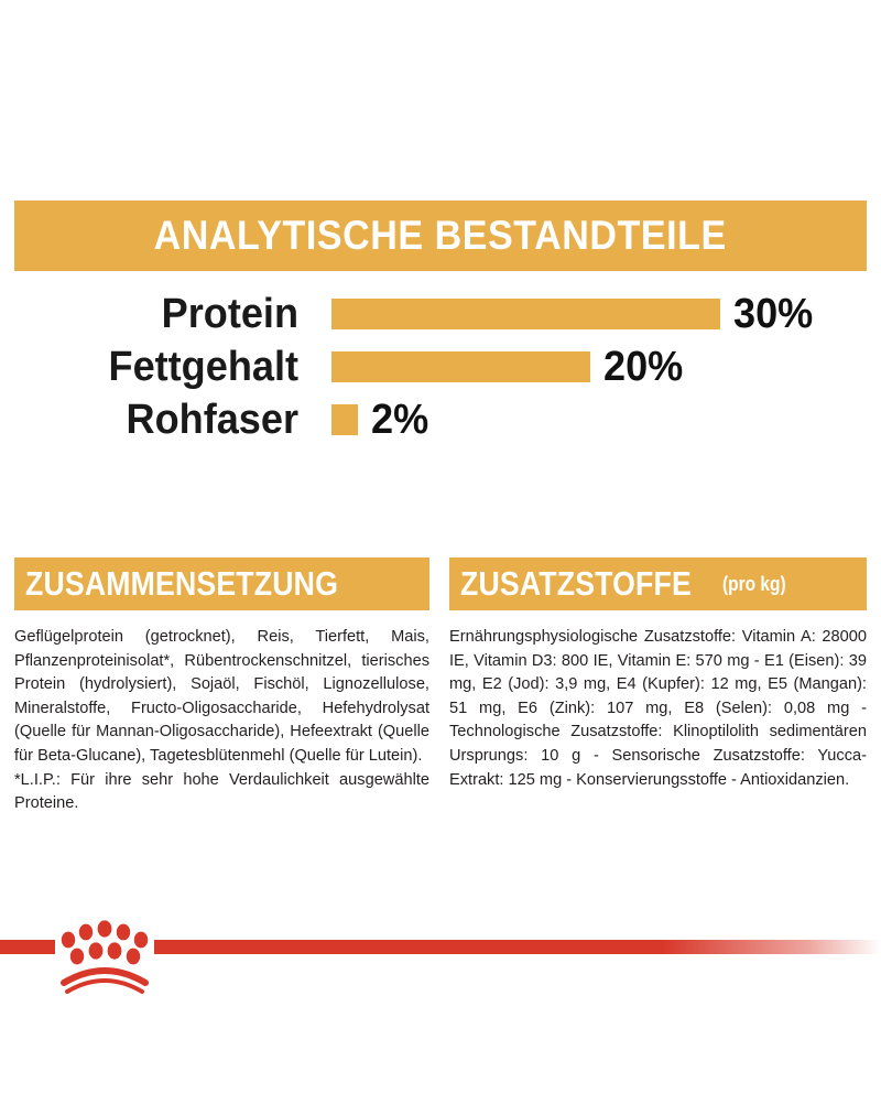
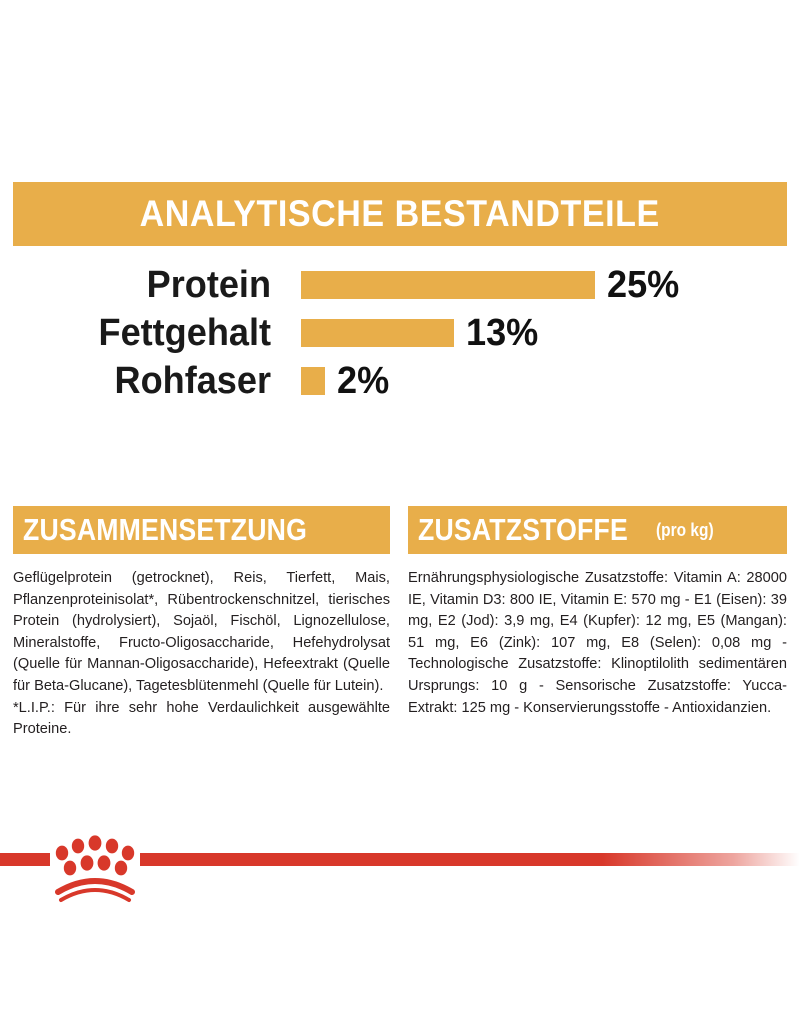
Protein: 30% -> 25%
Fettgehalt: 20% -> 13%
